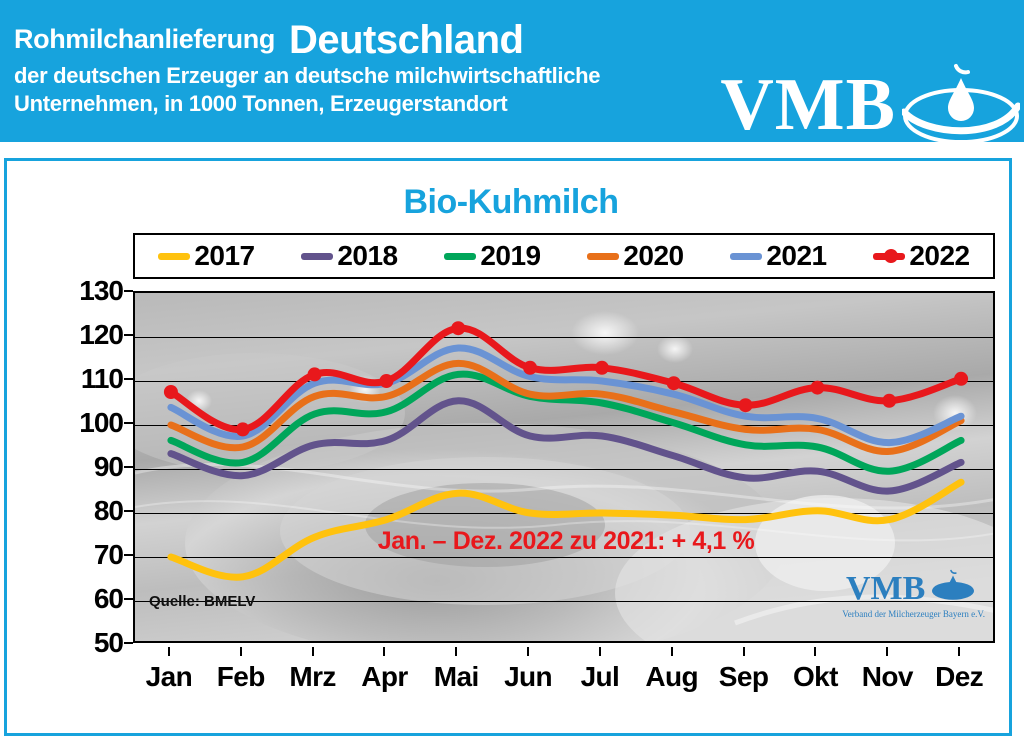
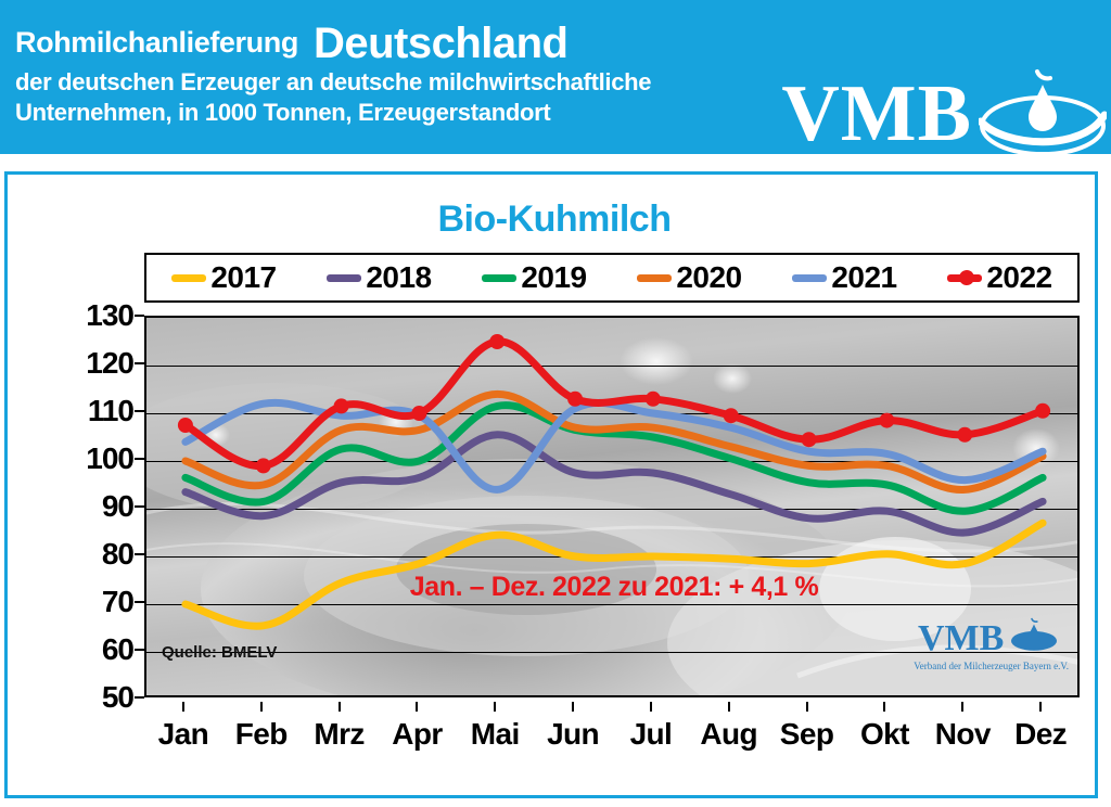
2021/Feb: 98 -> 112
2019/Apr: 103 -> 100
2021/Mai: 118 -> 94
2022/Mai: 122 -> 125
